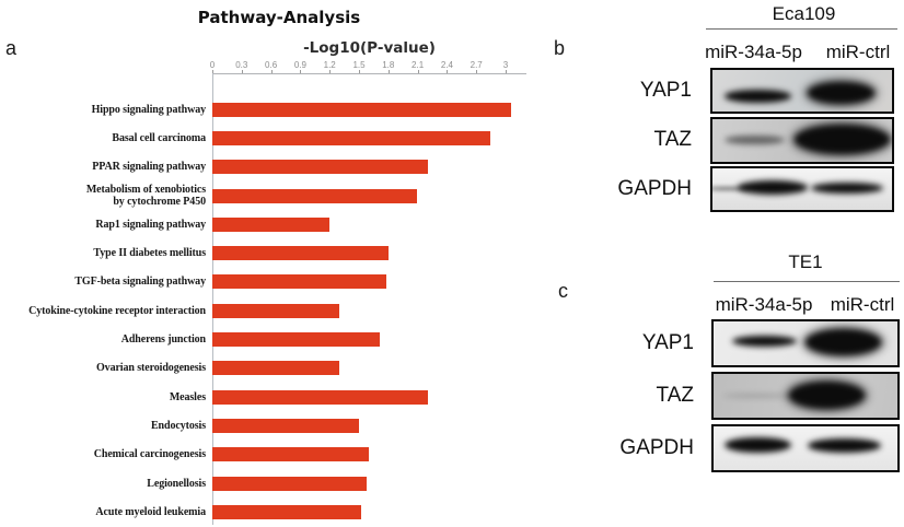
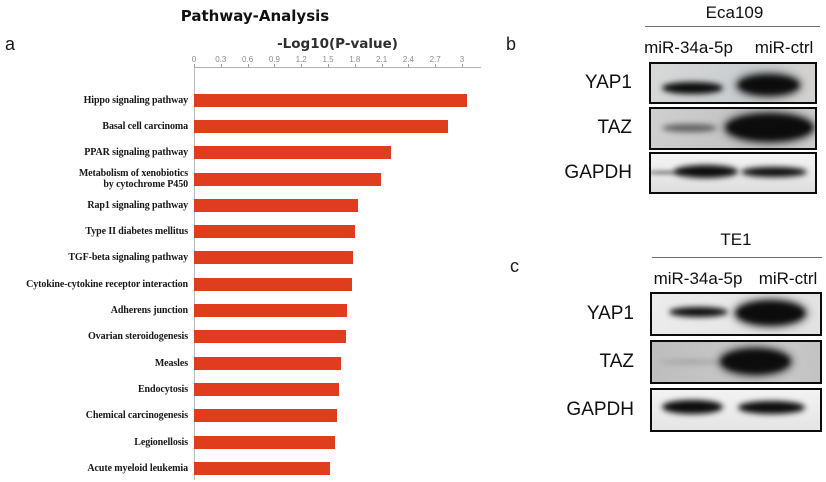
Rap1 signaling pathway: 1.2 -> 1.8
Cytokine-cytokine receptor interaction: 1.3 -> 1.8
Ovarian steroidogenesis: 1.3 -> 1.7
Measles: 2.2 -> 1.6
Endocytosis: 1.5 -> 1.6
